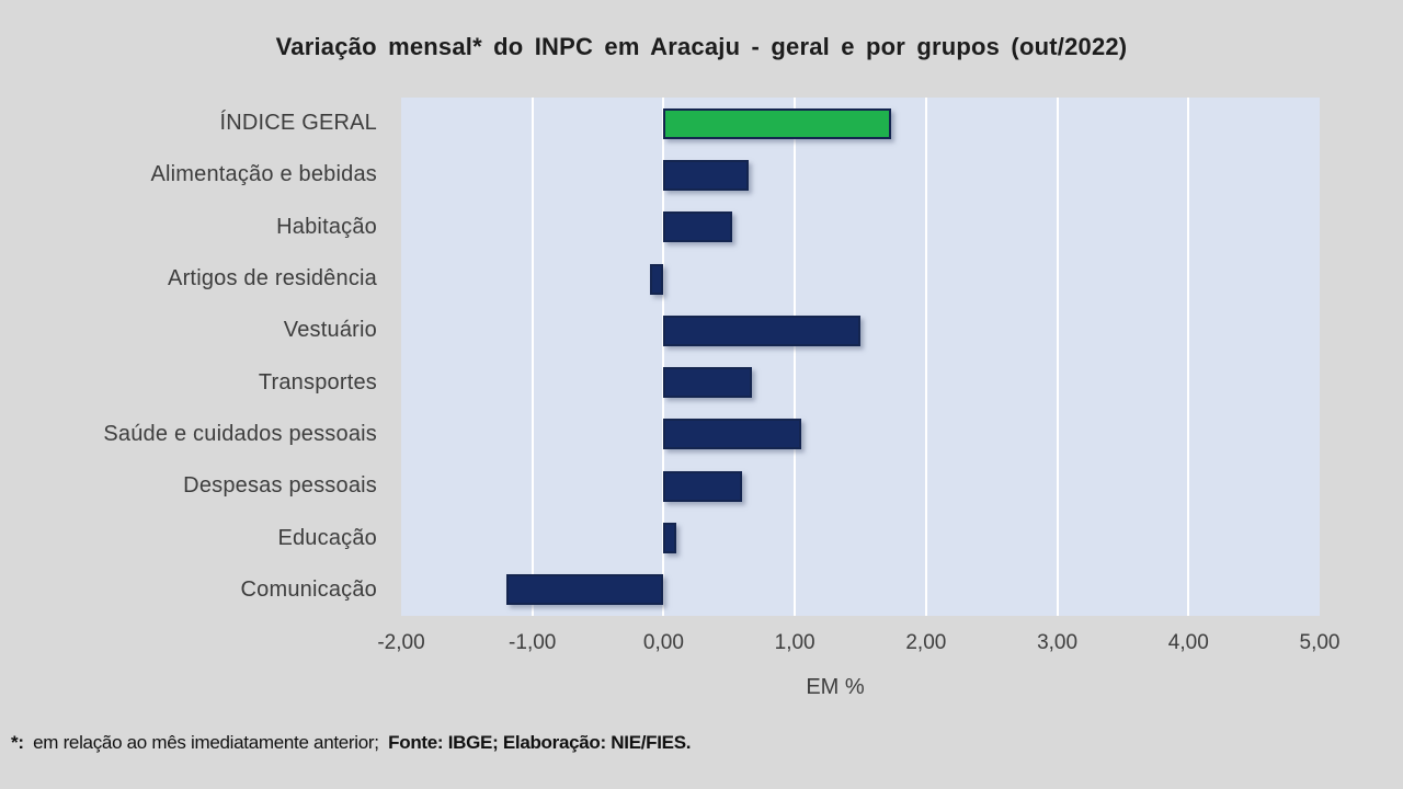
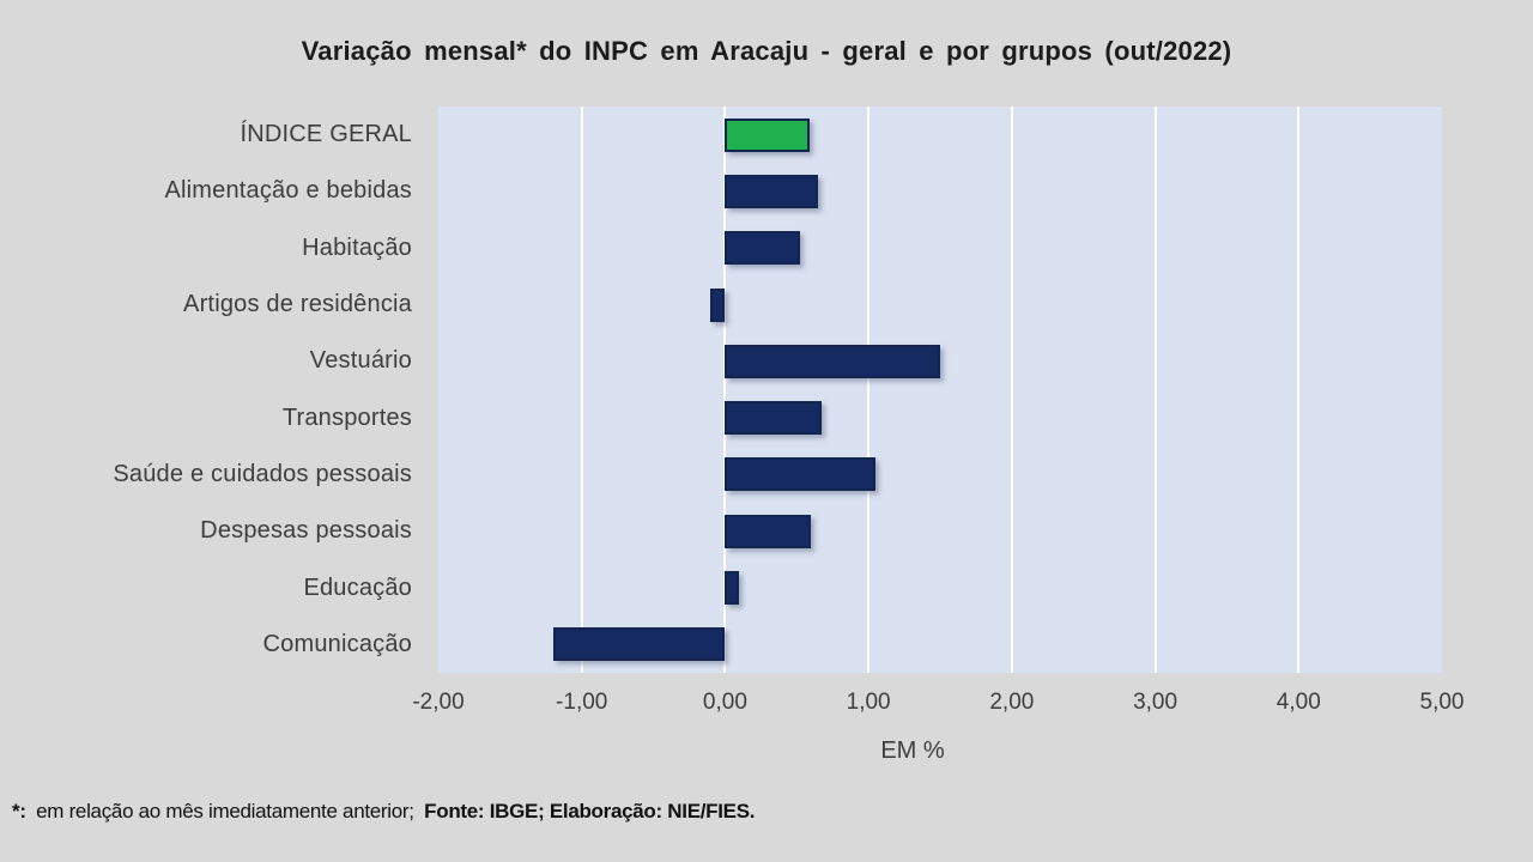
ÍNDICE GERAL: 1,73 -> 0,59
